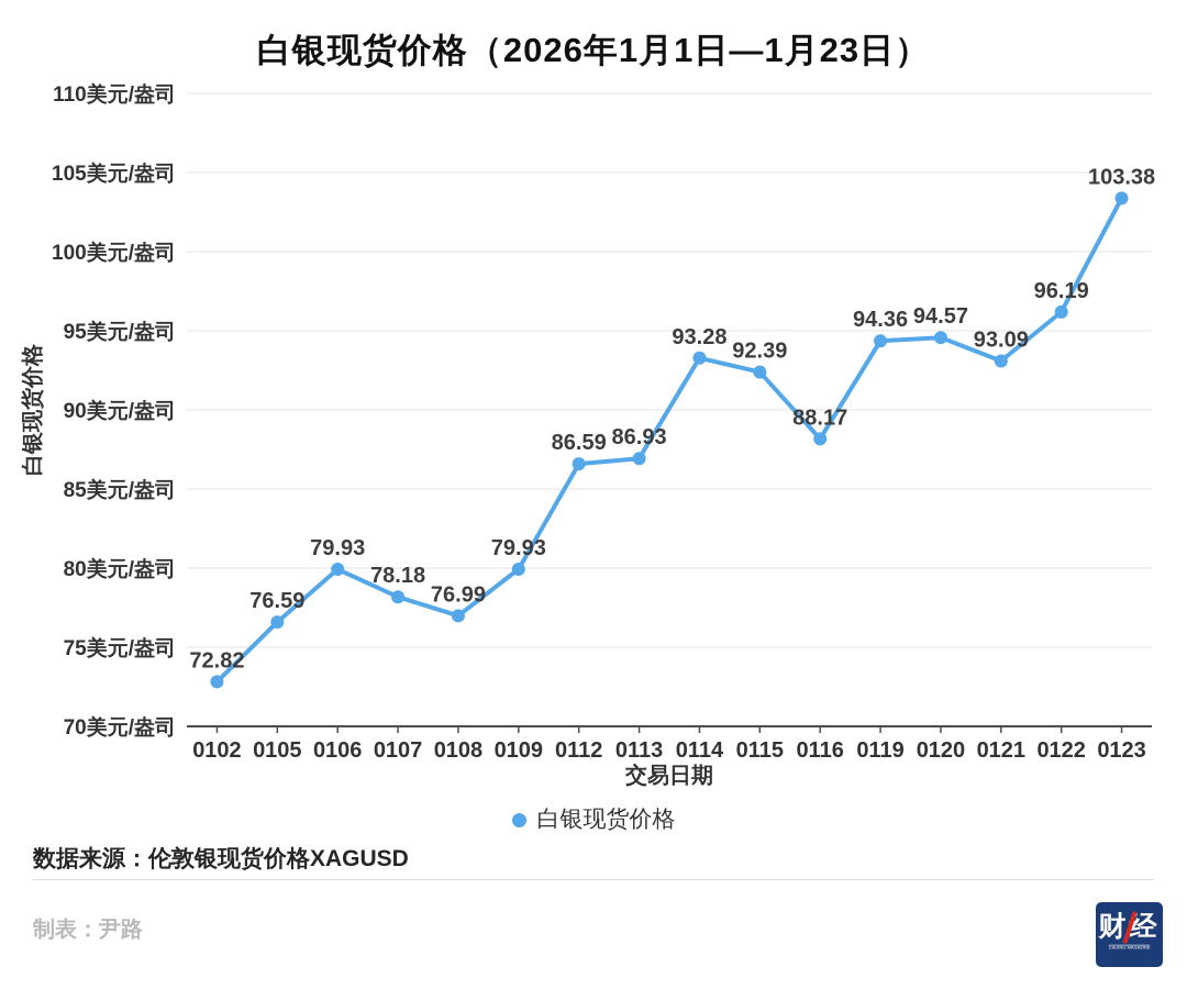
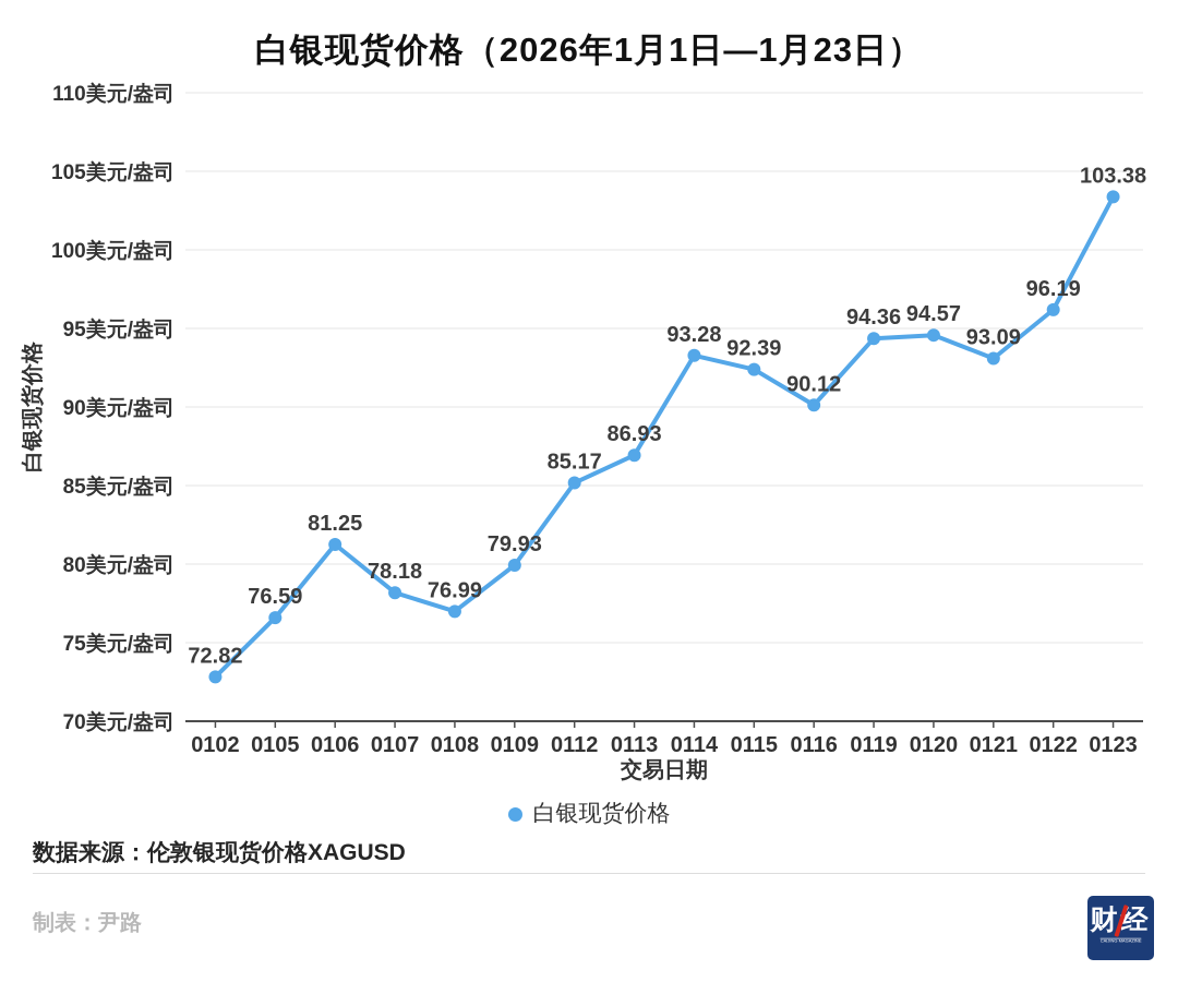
0106: 79.93 -> 81.25
0112: 86.59 -> 85.17
0116: 88.17 -> 90.12
